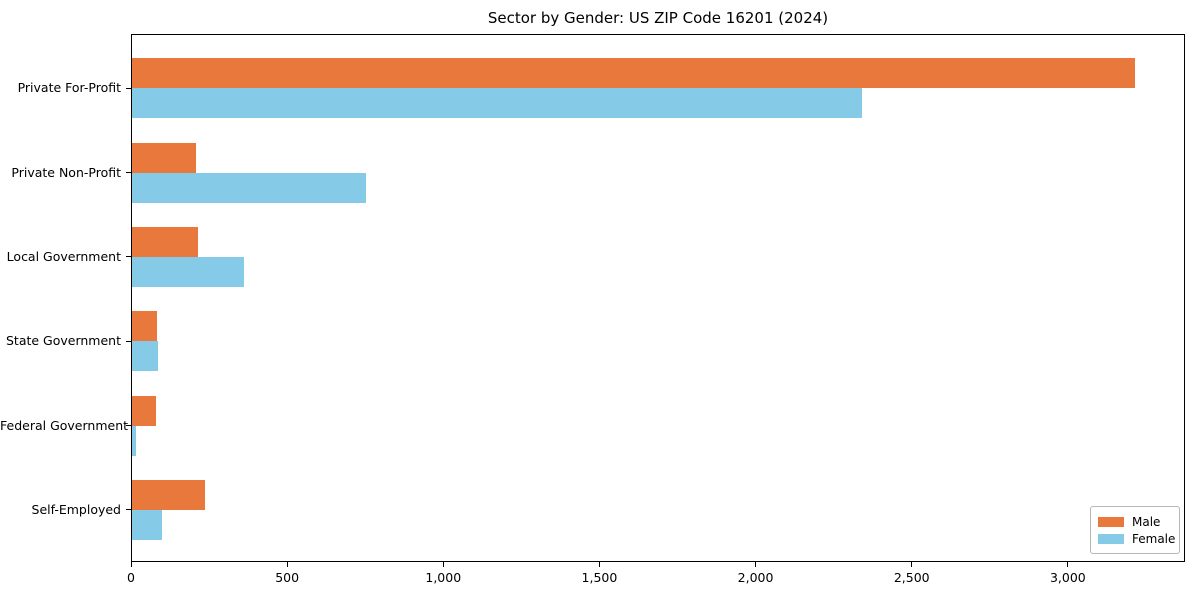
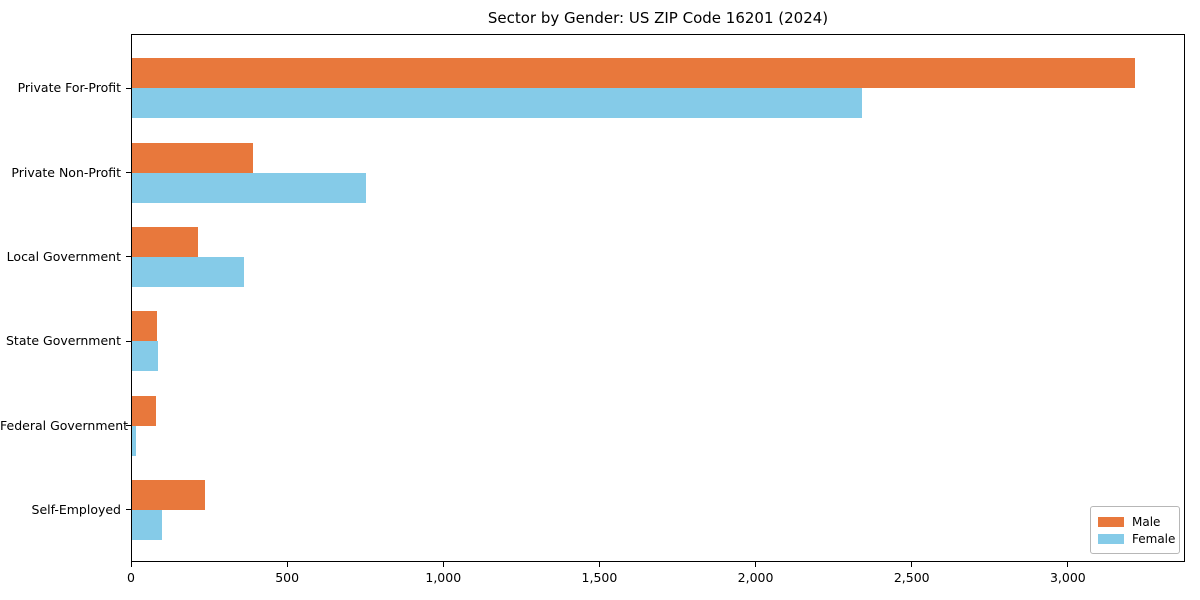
Male/Private Non-Profit: 210 -> 390
